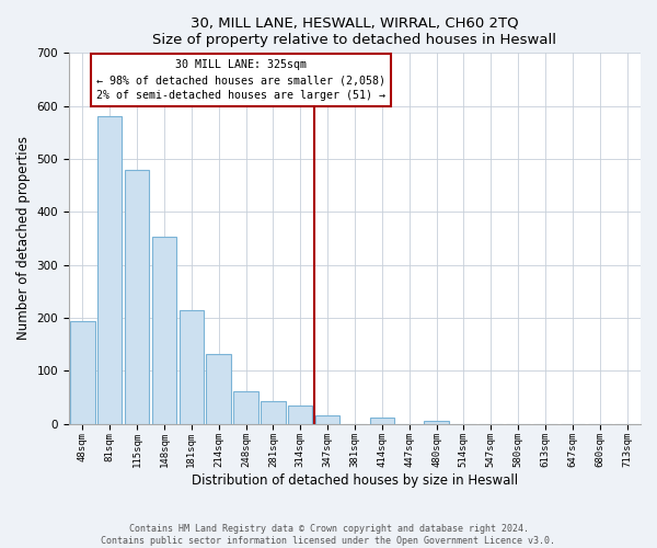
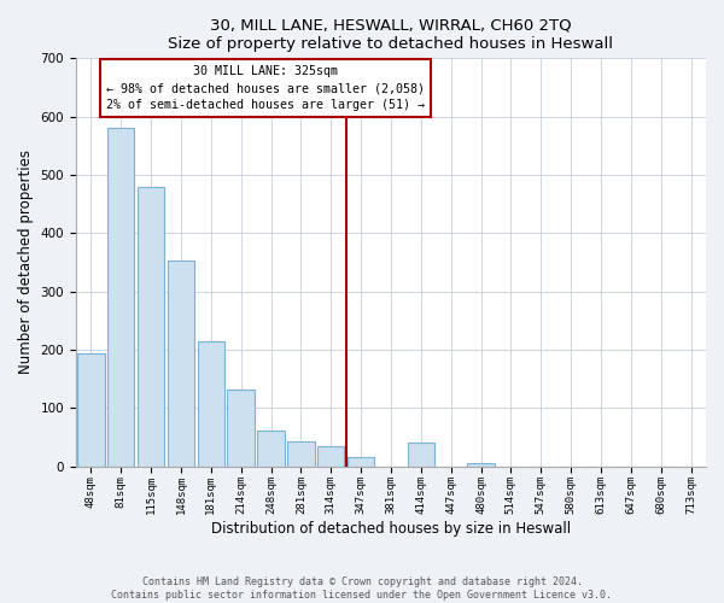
414sqm: 11 -> 40
